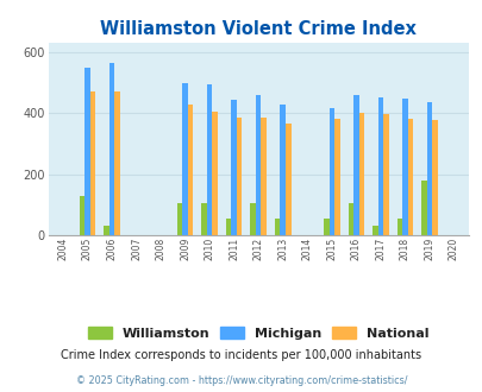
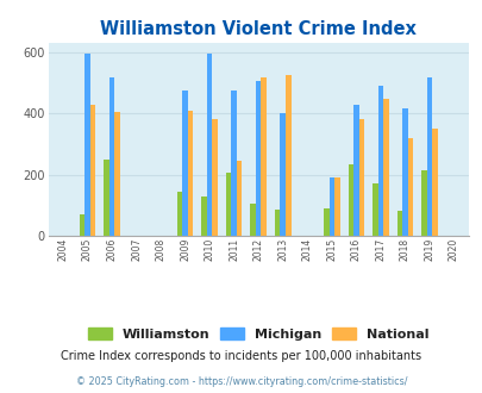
Williamston/2005: 130 -> 70
Michigan/2005: 550 -> 595
National/2005: 470 -> 430
Williamston/2006: 30 -> 250
Michigan/2006: 565 -> 520
National/2006: 473 -> 405
Williamston/2009: 105 -> 145
Michigan/2009: 500 -> 475
National/2009: 430 -> 410
Williamston/2010: 105 -> 130
Michigan/2010: 493 -> 595
National/2010: 405 -> 380
Williamston/2011: 55 -> 205
Michigan/2011: 445 -> 475
National/2011: 387 -> 245
Michigan/2012: 460 -> 505
National/2012: 387 -> 520
Williamston/2013: 55 -> 85
Michigan/2013: 430 -> 400
National/2013: 365 -> 525
Williamston/2015: 55 -> 90
Michigan/2015: 415 -> 190
National/2015: 383 -> 190
Williamston/2016: 105 -> 235
Michigan/2016: 460 -> 430
National/2016: 400 -> 380
Williamston/2017: 30 -> 170
Michigan/2017: 453 -> 490
National/2017: 397 -> 450
Williamston/2018: 55 -> 80
Michigan/2018: 450 -> 415
National/2018: 380 -> 320
Williamston/2019: 180 -> 215
Michigan/2019: 435 -> 520
National/2019: 377 -> 350
